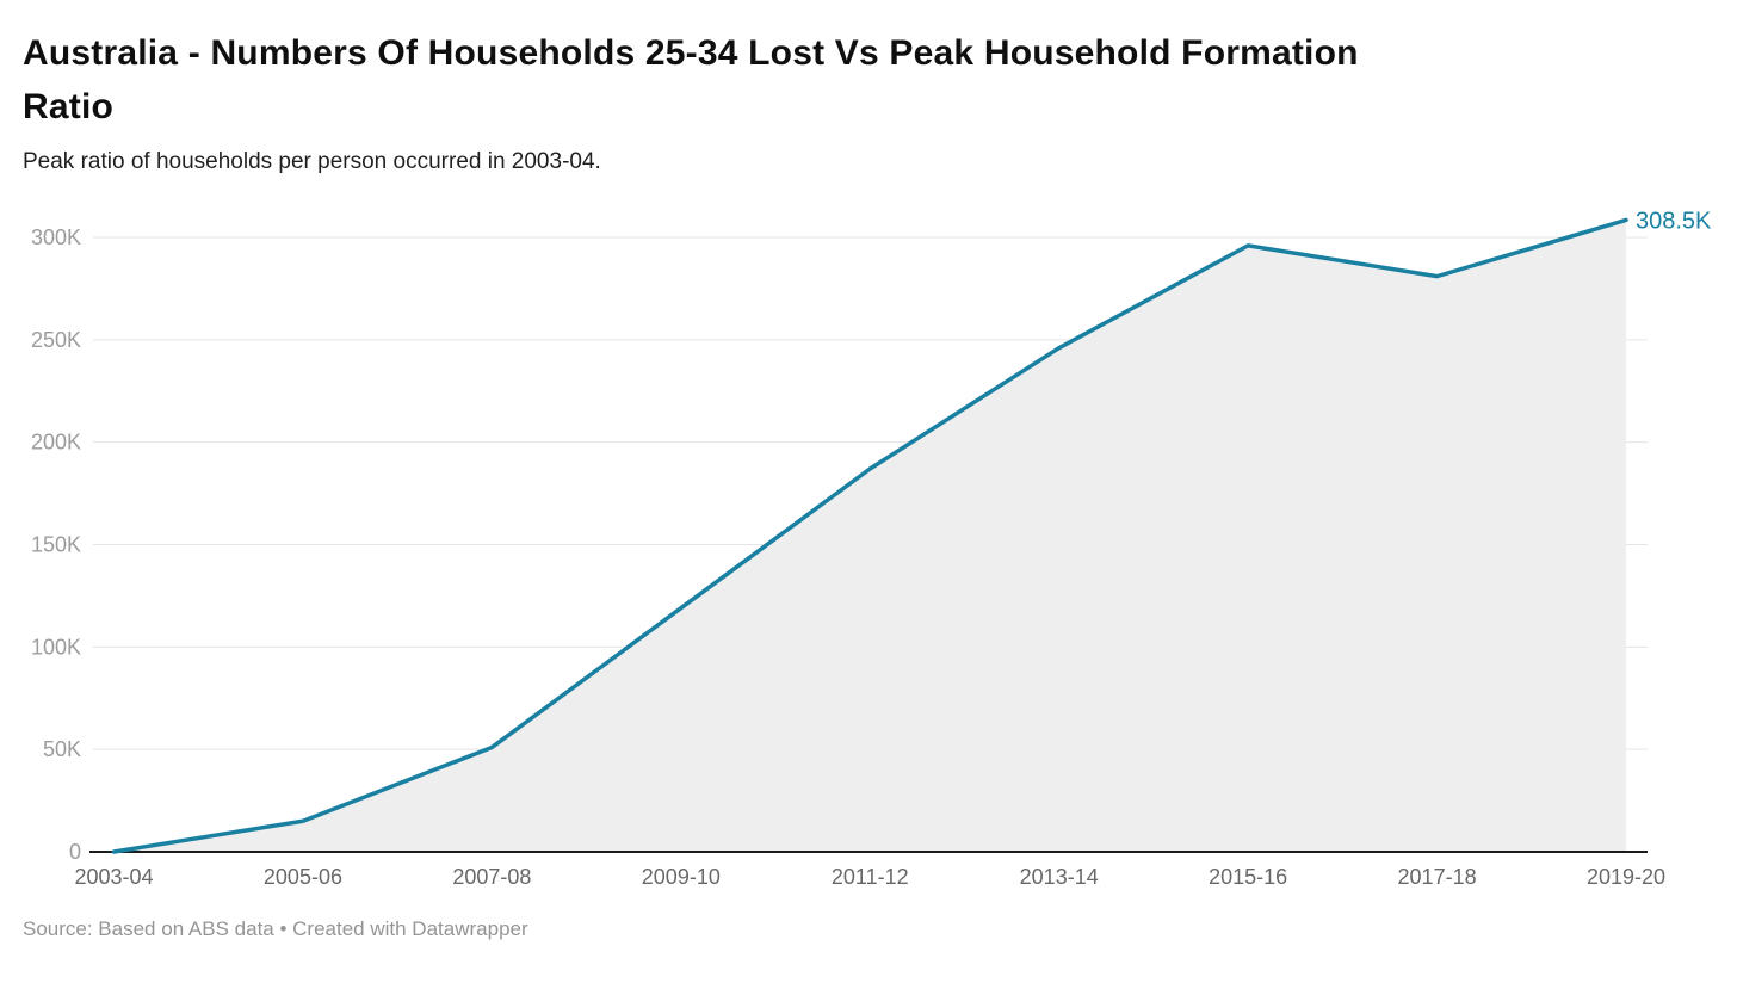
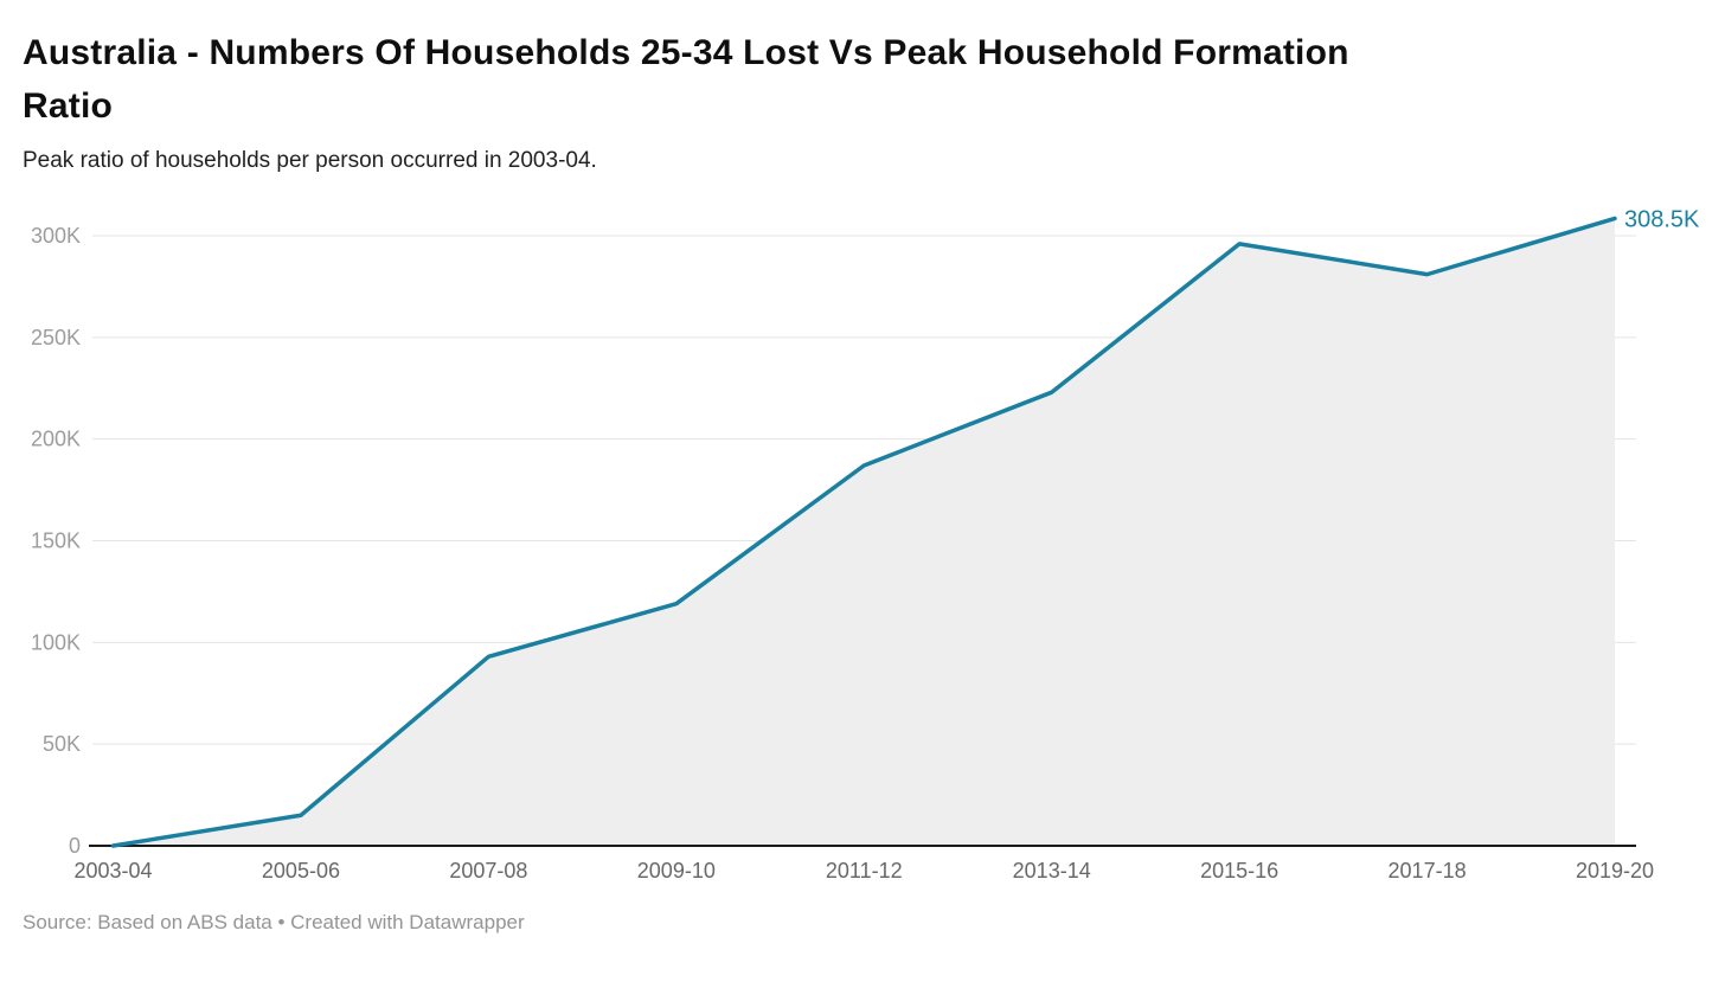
2007-08: 51K -> 93K
2013-14: 246K -> 223K
